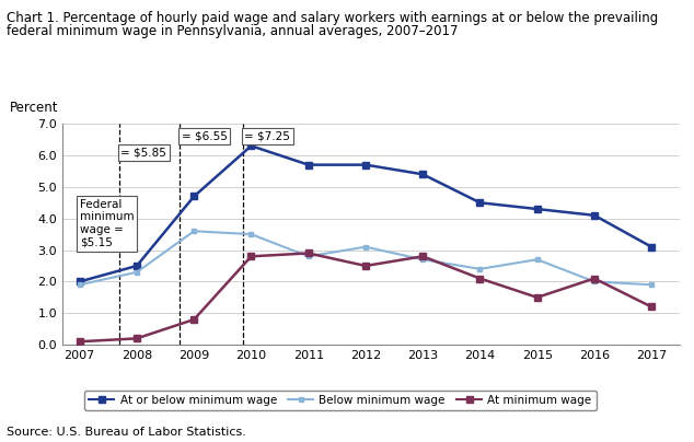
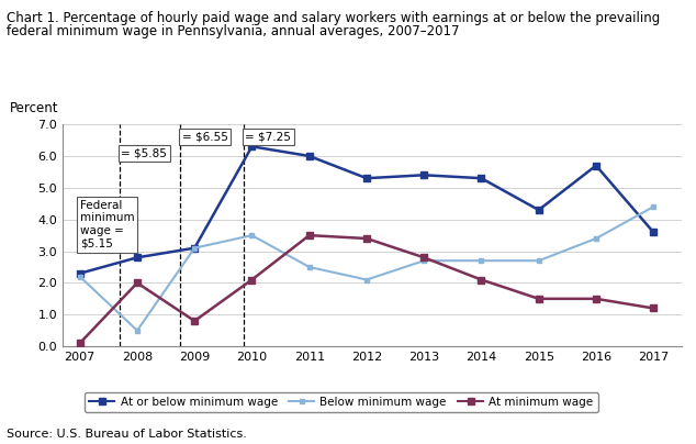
At or below minimum wage/2007: 2.0 -> 2.3
Below minimum wage/2007: 1.9 -> 2.2
At or below minimum wage/2008: 2.5 -> 2.8
Below minimum wage/2008: 2.3 -> 0.5
At minimum wage/2008: 0.2 -> 2.0
At or below minimum wage/2009: 4.7 -> 3.1
Below minimum wage/2009: 3.6 -> 3.1
At minimum wage/2010: 2.8 -> 2.1
At or below minimum wage/2011: 5.7 -> 6.0
Below minimum wage/2011: 2.8 -> 2.5
At minimum wage/2011: 2.9 -> 3.5
At or below minimum wage/2012: 5.7 -> 5.3
Below minimum wage/2012: 3.1 -> 2.1
At minimum wage/2012: 2.5 -> 3.4
At or below minimum wage/2014: 4.5 -> 5.3
Below minimum wage/2014: 2.4 -> 2.7
At or below minimum wage/2016: 4.1 -> 5.7
Below minimum wage/2016: 2.0 -> 3.4
At minimum wage/2016: 2.1 -> 1.5
At or below minimum wage/2017: 3.1 -> 3.6
Below minimum wage/2017: 1.9 -> 4.4
